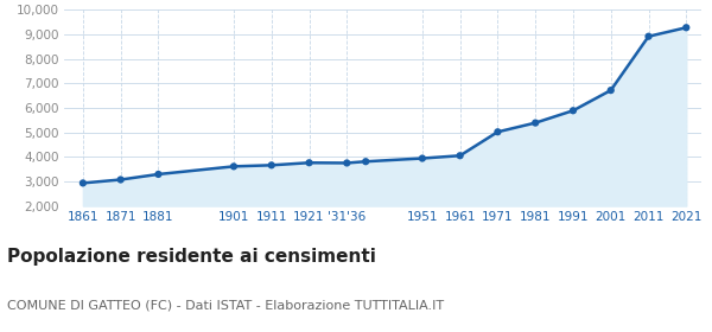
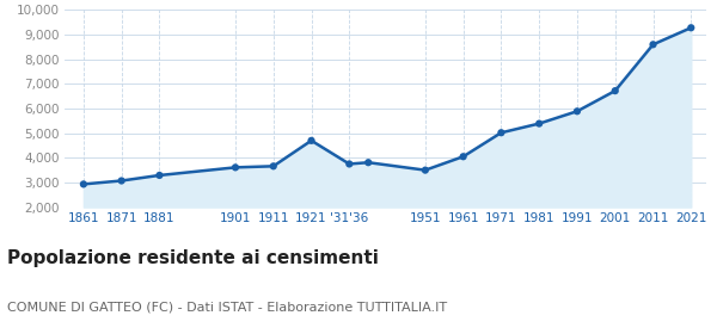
1921: 3,760 -> 4,700
1951: 3,940 -> 3,500
2011: 8,920 -> 8,600
